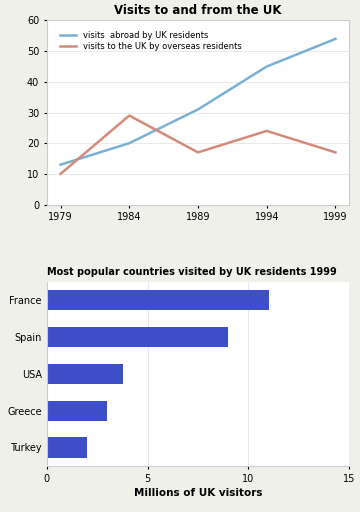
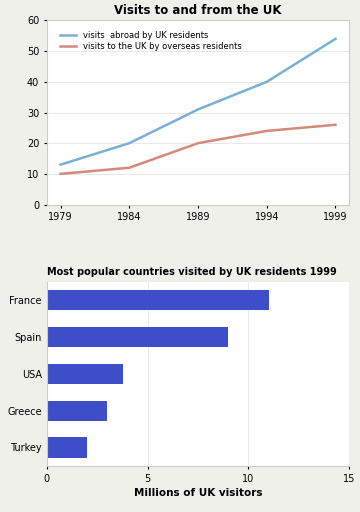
Visits to and from the UK/visits to the UK by overseas residents/1984: 29 -> 12
Visits to and from the UK/visits to the UK by overseas residents/1989: 17 -> 20
Visits to and from the UK/visits abroad by UK residents/1994: 45 -> 40
Visits to and from the UK/visits to the UK by overseas residents/1999: 17 -> 26
